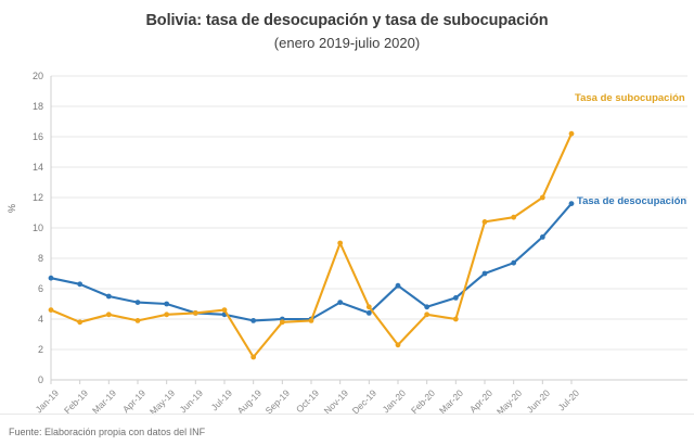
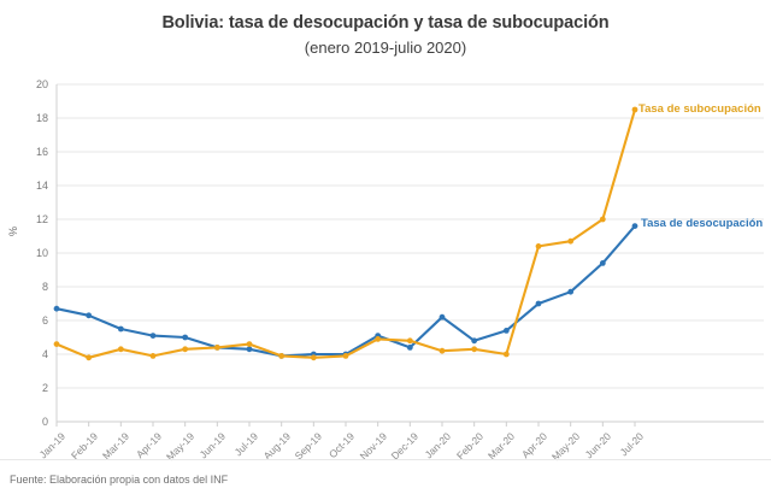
Tasa de subocupación/Aug-19: 1.5 -> 3.9
Tasa de subocupación/Nov-19: 9.0 -> 4.9
Tasa de subocupación/Jan-20: 2.3 -> 4.2
Tasa de subocupación/Jul-20: 16.2 -> 18.5
